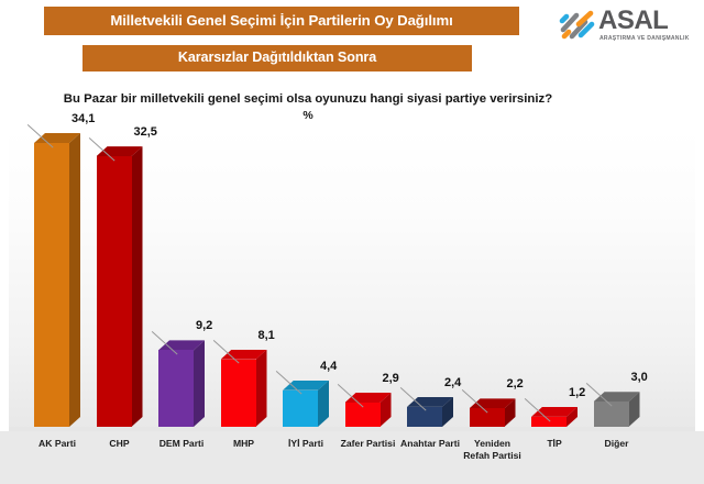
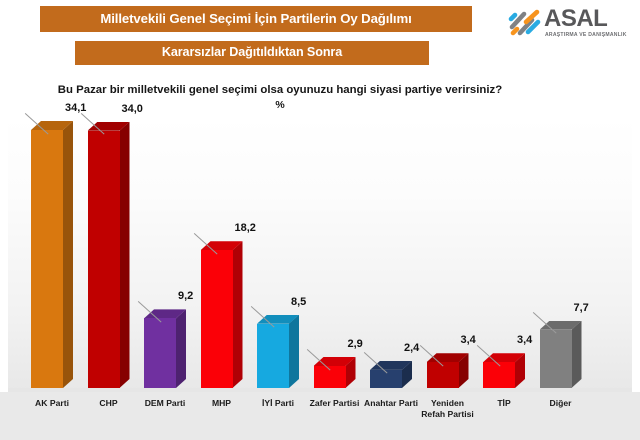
CHP: 32,5 -> 34,0
MHP: 8,1 -> 18,2
İYİ Parti: 4,4 -> 8,5
Yeniden Refah Partisi: 2,2 -> 3,4
TİP: 1,2 -> 3,4
Diğer: 3,0 -> 7,7
